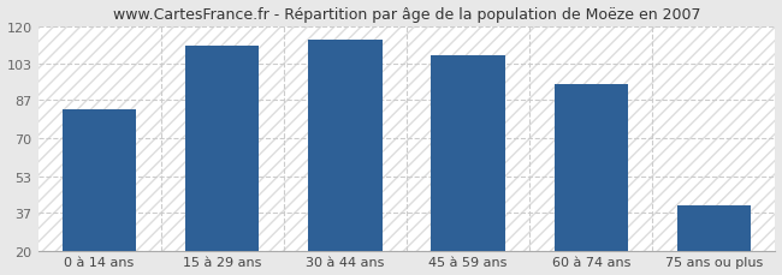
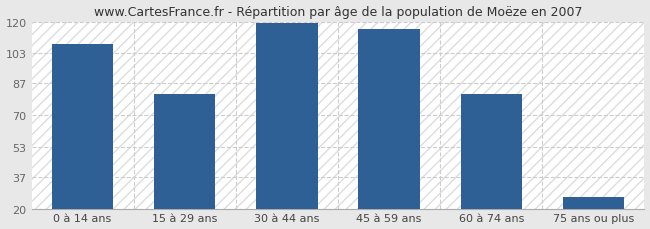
0 à 14 ans: 83 -> 108
15 à 29 ans: 111 -> 81
30 à 44 ans: 114 -> 119
45 à 59 ans: 107 -> 116
60 à 74 ans: 94 -> 81
75 ans ou plus: 40 -> 26
